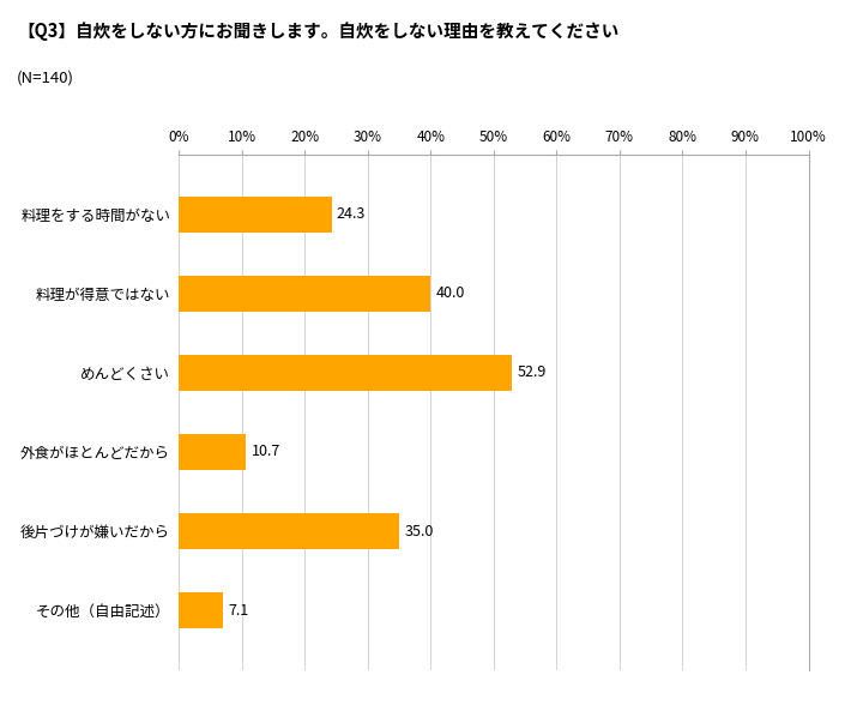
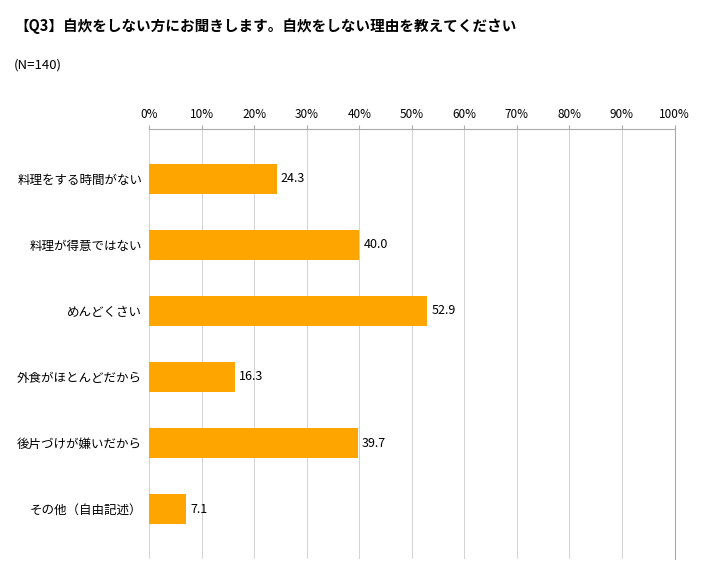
外食がほとんどだから: 10.7 -> 16.3
後片づけが嫌いだから: 35.0 -> 39.7
